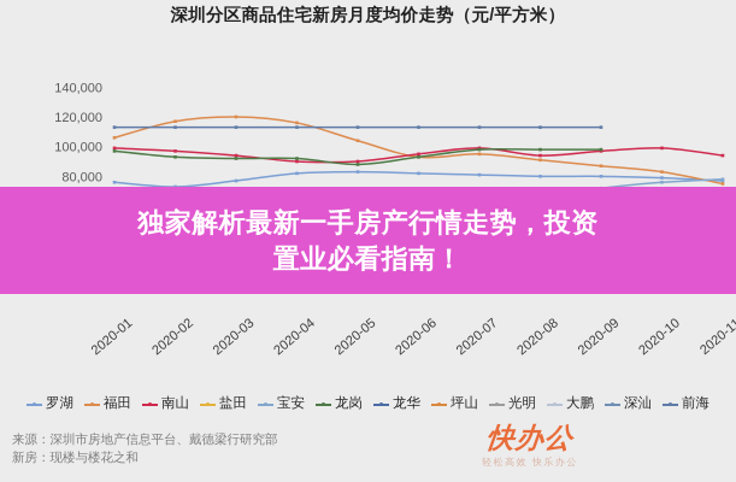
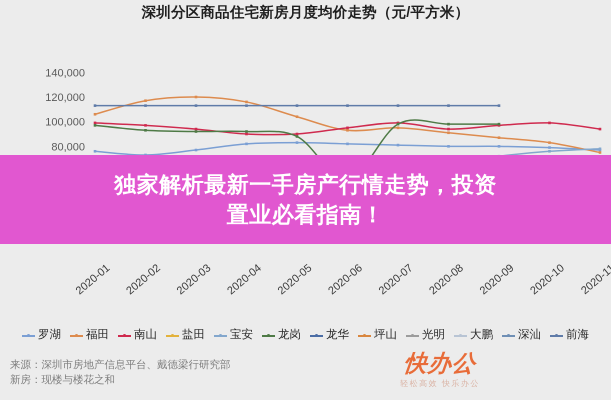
龙岗/2020-06: 93000 -> 53000
龙华/2020-06: 57000 -> 49000
宝安/2020-07: 63000 -> 44000
